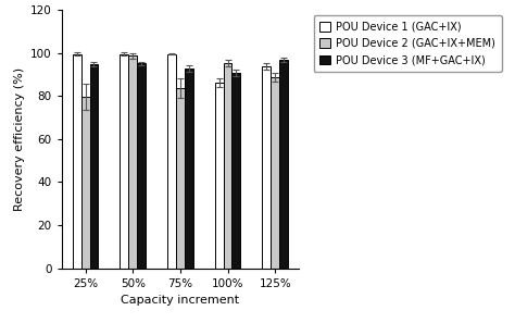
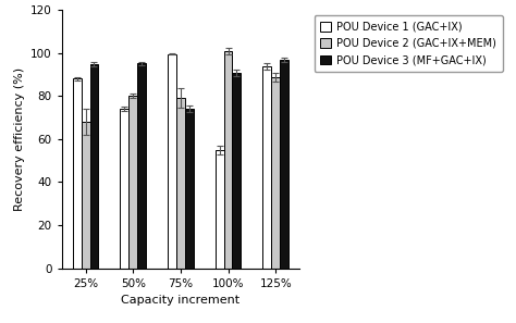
POU Device 1 (GAC+IX)/25%: 100 -> 88
POU Device 2 (GAC+IX+MEM)/25%: 80 -> 68
POU Device 1 (GAC+IX)/50%: 100 -> 74
POU Device 2 (GAC+IX+MEM)/50%: 98 -> 80
POU Device 2 (GAC+IX+MEM)/75%: 84 -> 79
POU Device 3 (MF+GAC+IX)/75%: 92 -> 74
POU Device 1 (GAC+IX)/100%: 86 -> 55
POU Device 2 (GAC+IX+MEM)/100%: 95 -> 101
